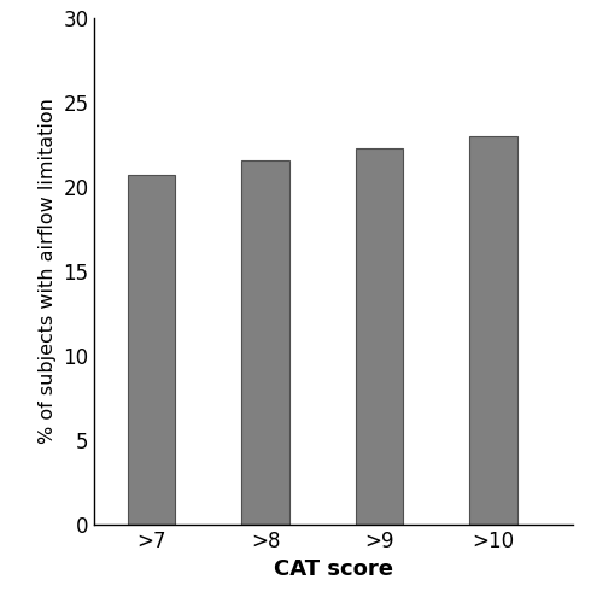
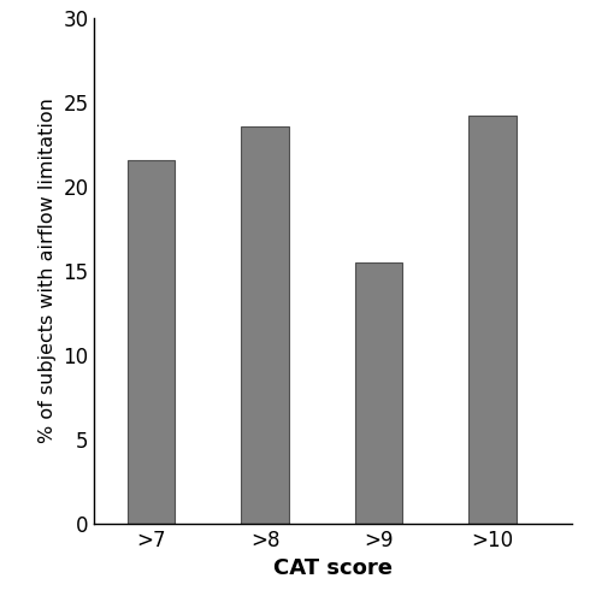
>7: 20.7 -> 21.6
>8: 21.6 -> 23.6
>9: 22.3 -> 15.5
>10: 23.0 -> 24.2
